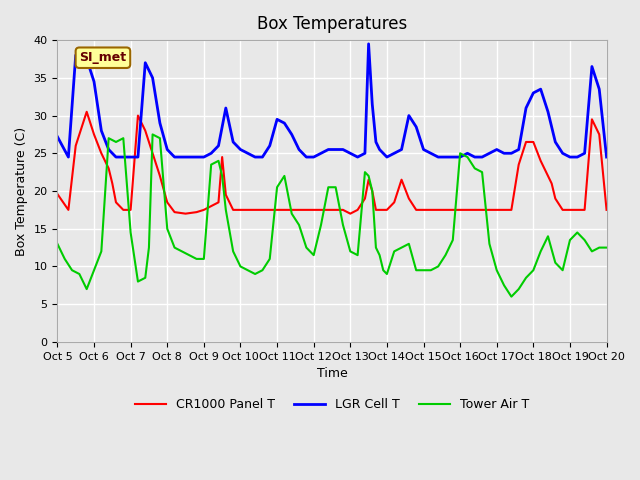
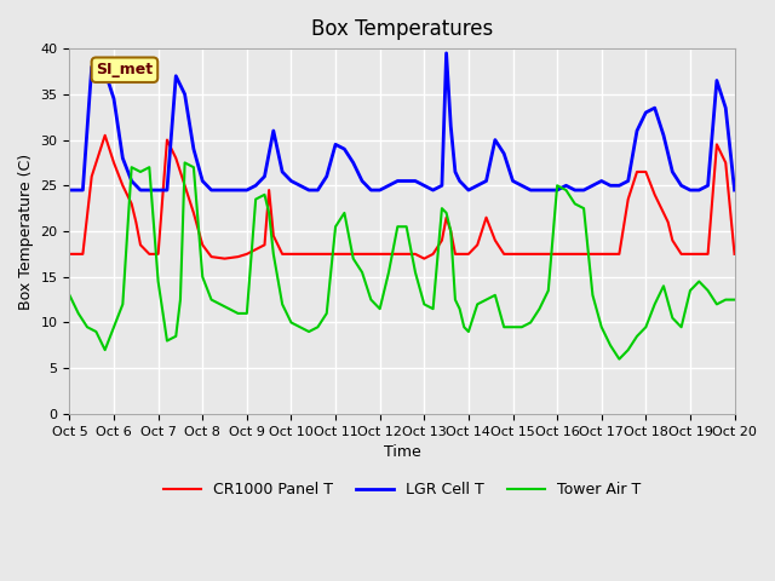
CR1000 Panel T/Oct 5: 19.6 -> 17.5
LGR Cell T/Oct 5: 27.2 -> 24.5
